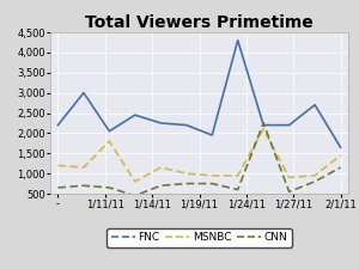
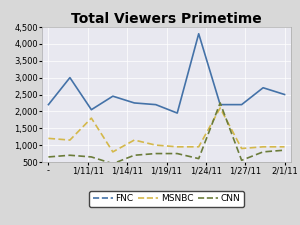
FNC/2/1/11: 1,650 -> 2,500
MSNBC/2/1/11: 1,450 -> 950
CNN/2/1/11: 1,150 -> 850
